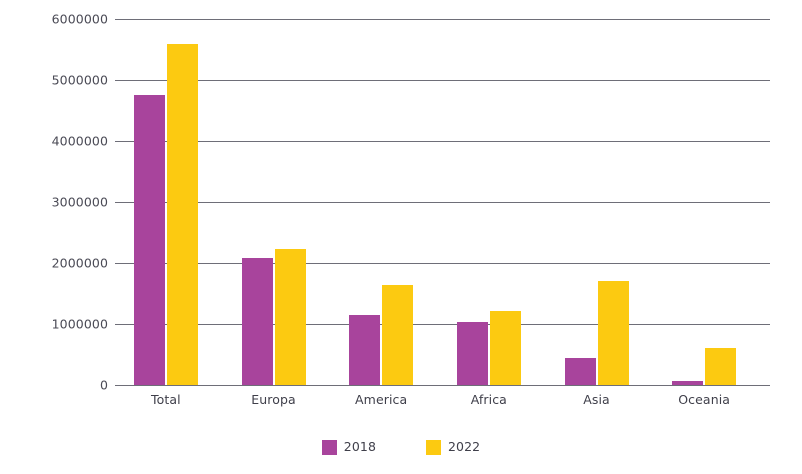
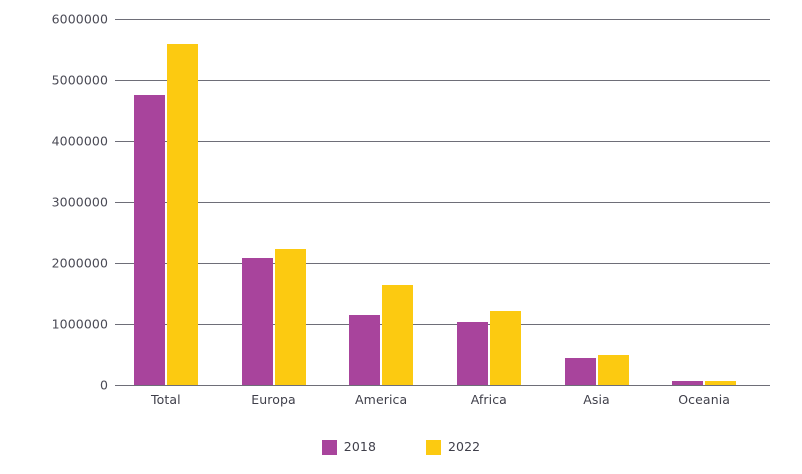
2022/Asia: 1700000 -> 500000
2022/Oceania: 600000 -> 100000
